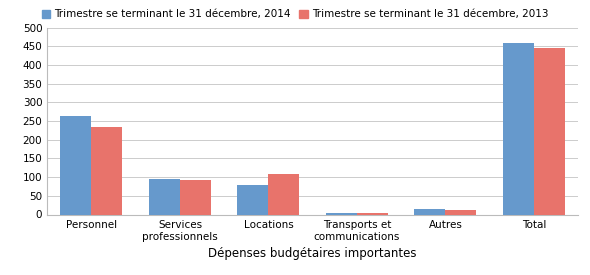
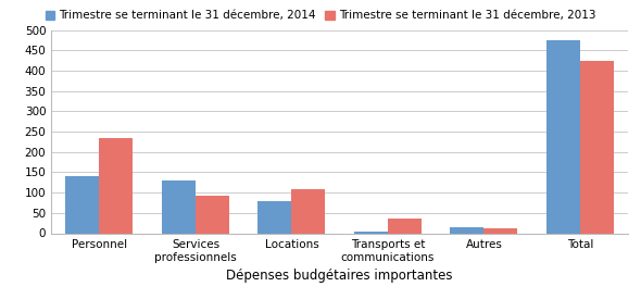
Trimestre se terminant le 31 décembre, 2014/Personnel: 263 -> 140
Trimestre se terminant le 31 décembre, 2014/Services professionnels: 95 -> 130
Trimestre se terminant le 31 décembre, 2013/Transports et communications: 4 -> 35
Trimestre se terminant le 31 décembre, 2014/Total: 458 -> 475
Trimestre se terminant le 31 décembre, 2013/Total: 445 -> 425
